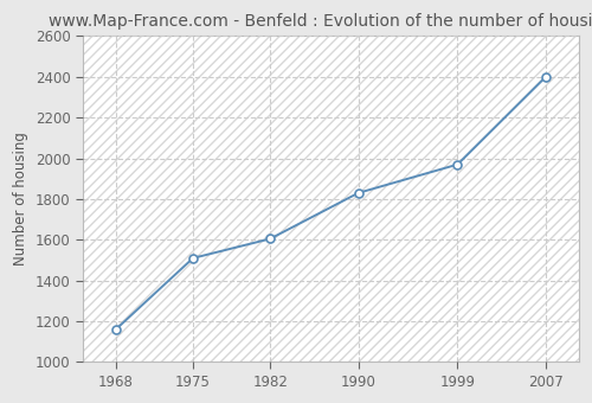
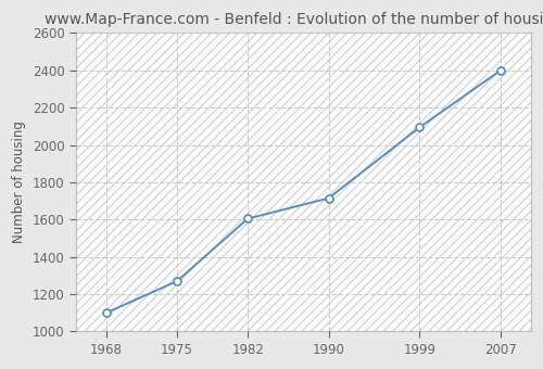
1968: 1160 -> 1100
1975: 1510 -> 1270
1990: 1830 -> 1720
1999: 1970 -> 2100
